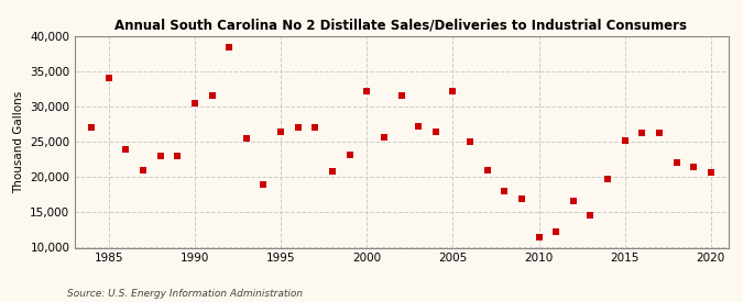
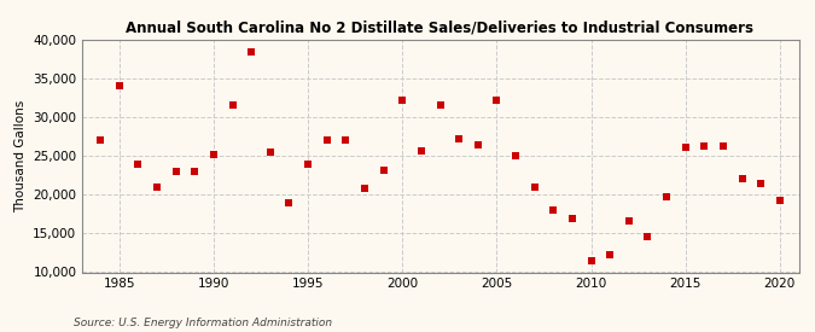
1990: 30,500 -> 25,200
1995: 26,500 -> 24,000
2015: 25,200 -> 26,200
2020: 20,700 -> 19,200
